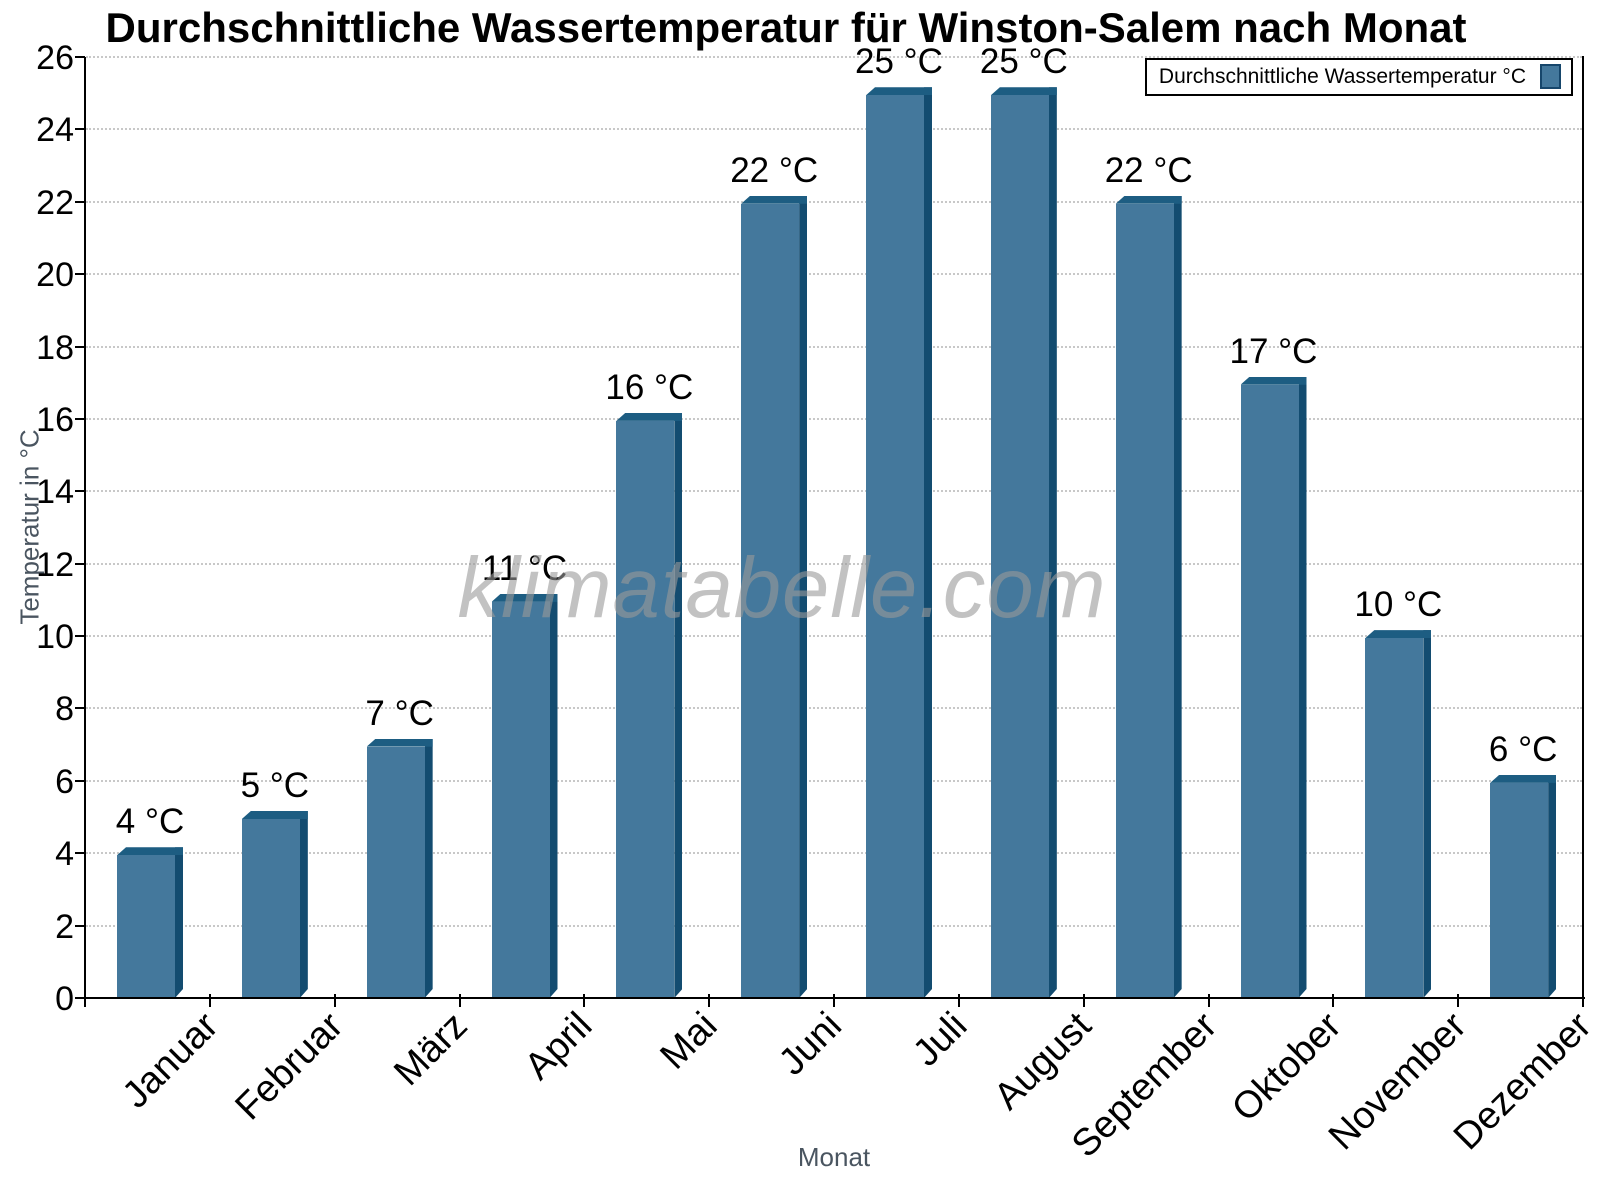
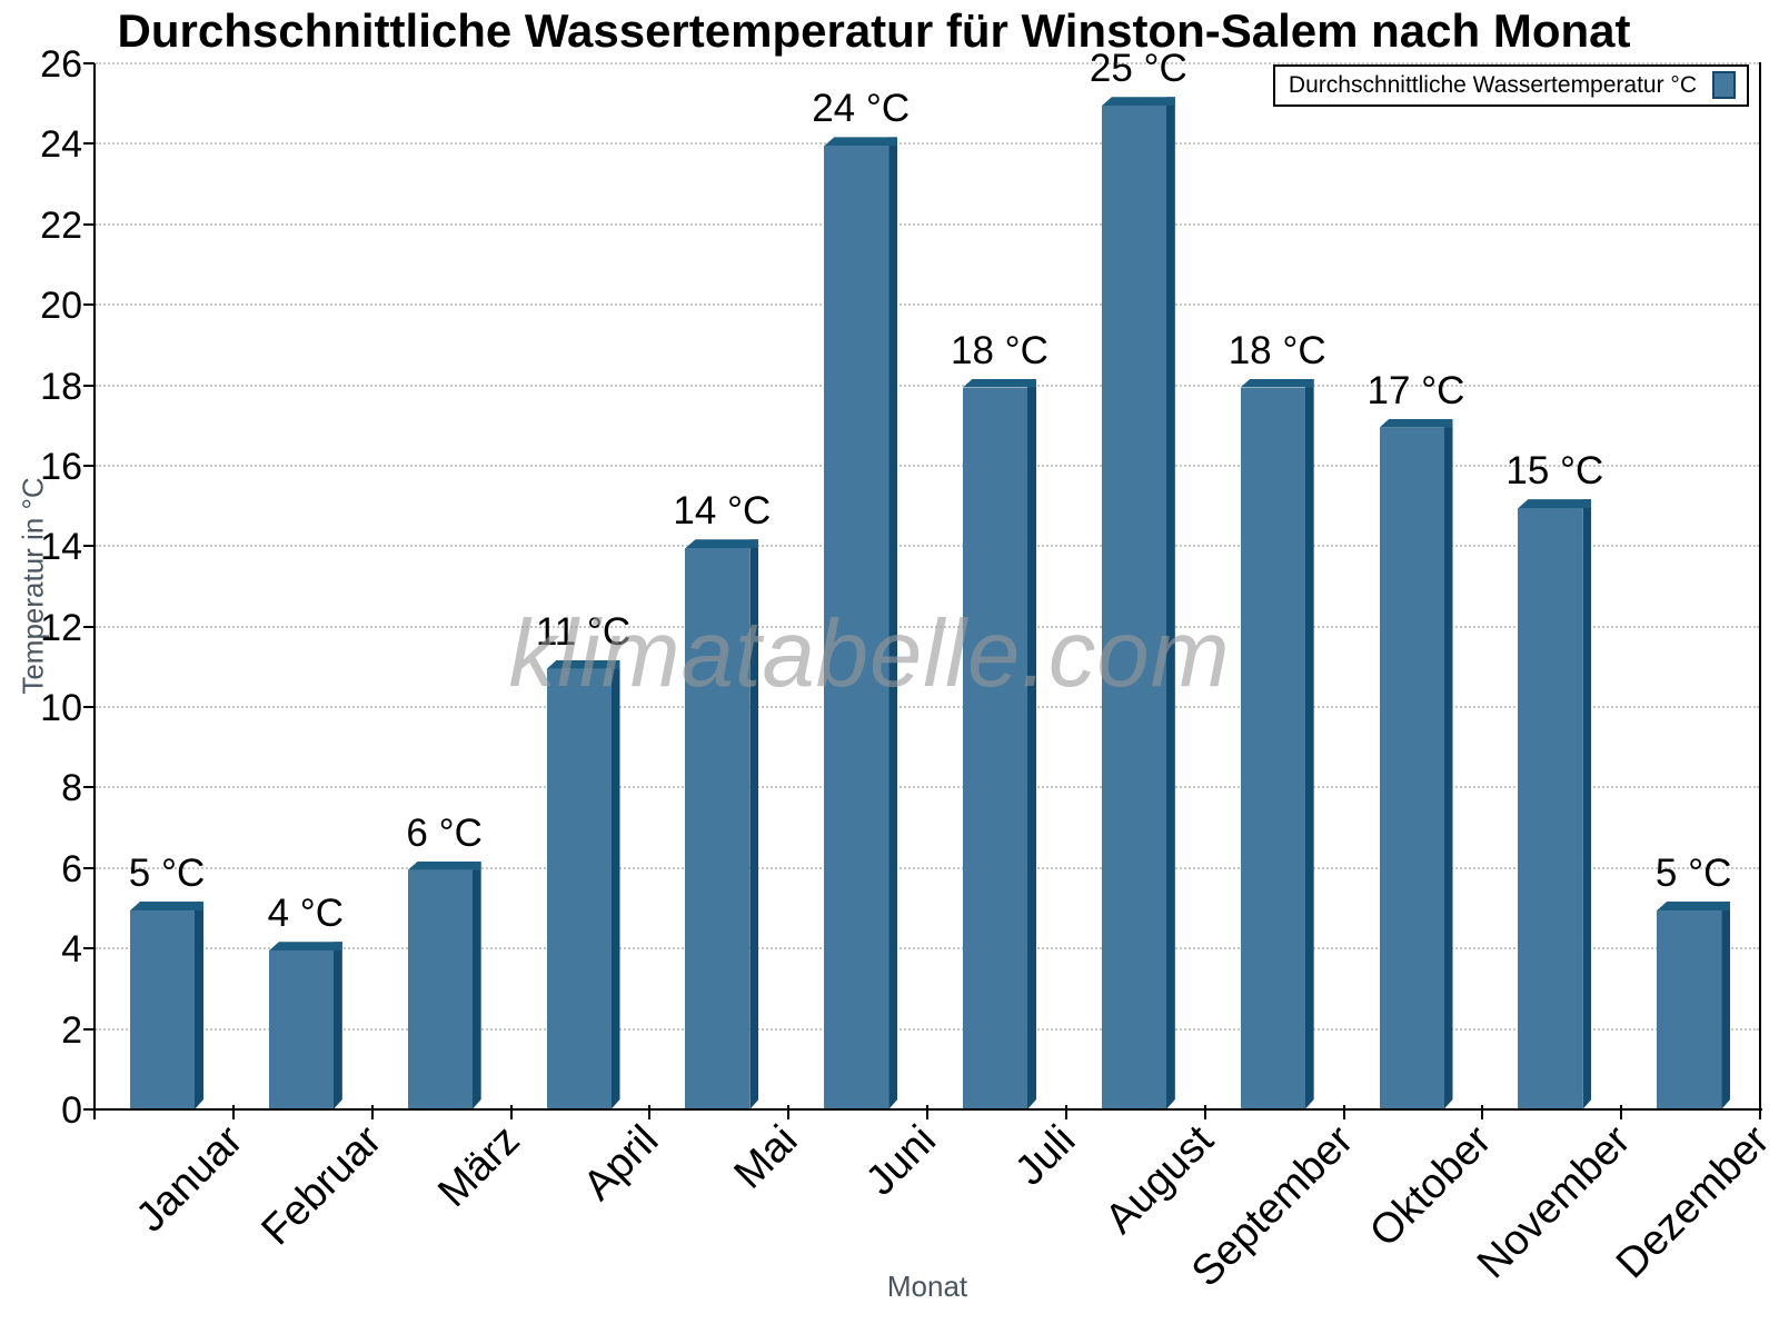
Januar: 4 -> 5
Februar: 5 -> 4
März: 7 -> 6
Mai: 16 -> 14
Juni: 22 -> 24
Juli: 25 -> 18
September: 22 -> 18
November: 10 -> 15
Dezember: 6 -> 5
